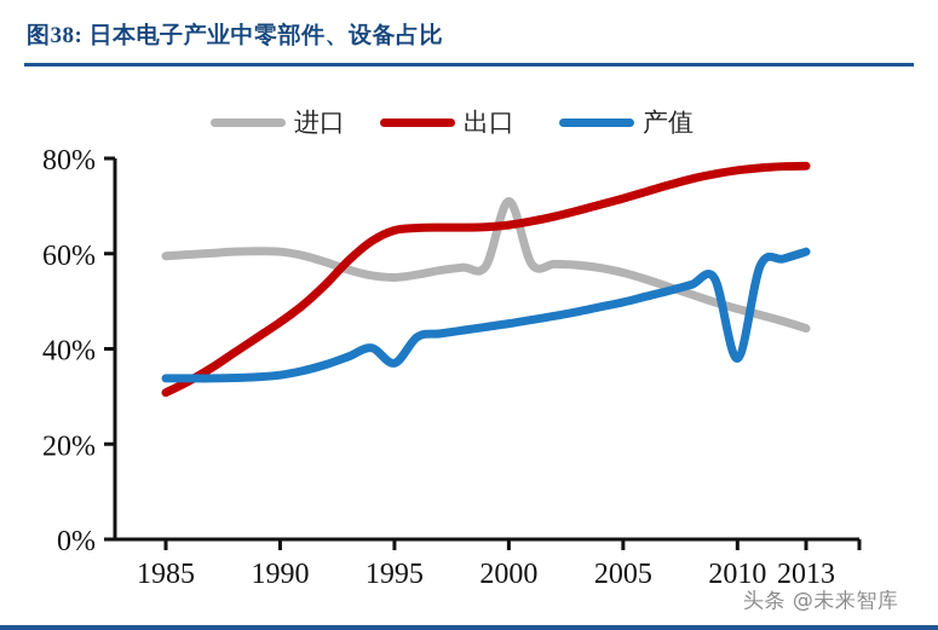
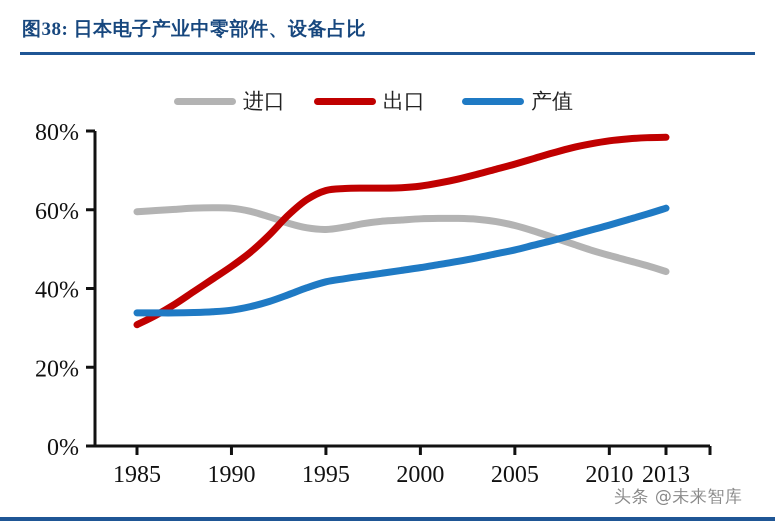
产值/1995: 37% -> 42%
进口/2000: 71% -> 58%
产值/2010: 38% -> 56%
